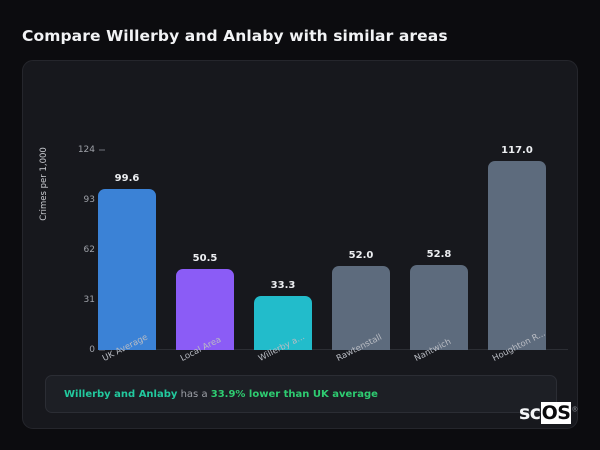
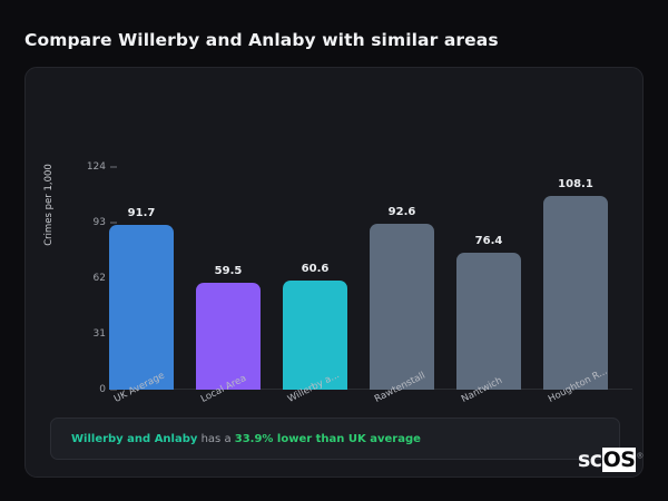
UK Average: 99.6 -> 91.7
Local Area: 50.5 -> 59.5
Willerby a...: 33.3 -> 60.6
Rawtenstall: 52.0 -> 92.6
Nantwich: 52.8 -> 76.4
Houghton R...: 117.0 -> 108.1
